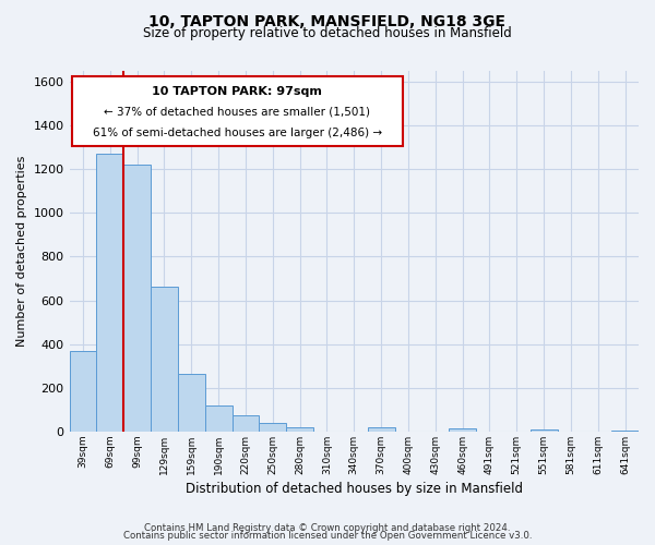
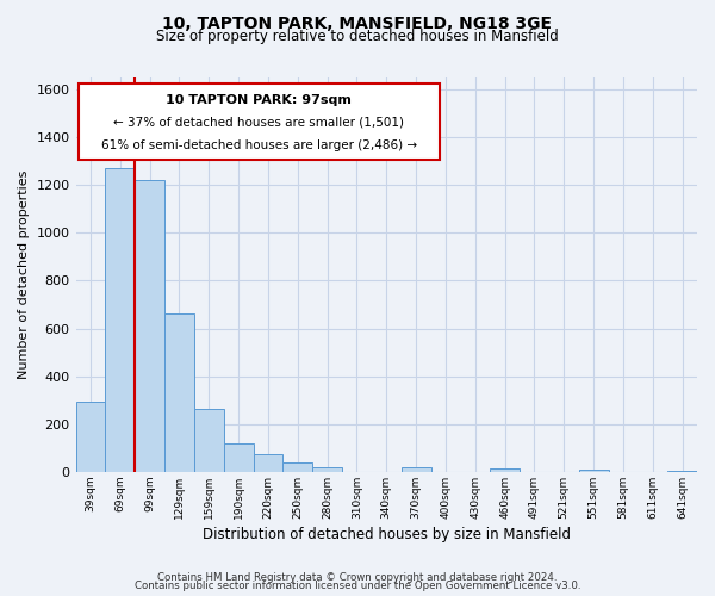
39sqm: 370 -> 295
